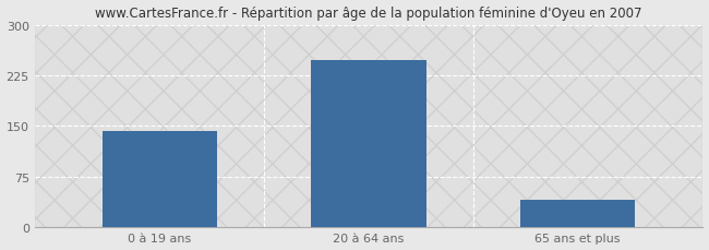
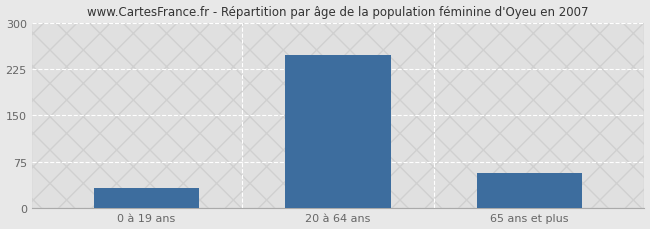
0 à 19 ans: 143 -> 32
65 ans et plus: 40 -> 56
